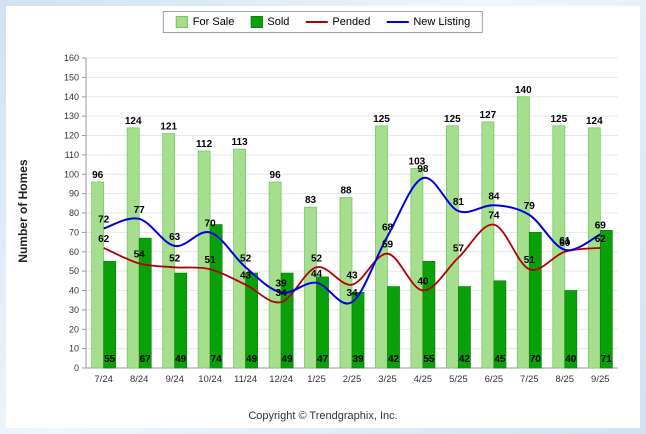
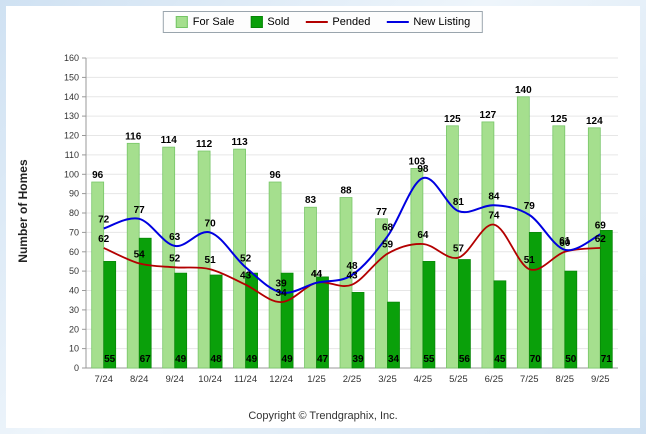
For Sale/8/24: 124 -> 116
For Sale/9/24: 121 -> 114
Sold/10/24: 74 -> 48
Pended/1/25: 52 -> 44
New Listing/2/25: 34 -> 48
For Sale/3/25: 125 -> 77
Sold/3/25: 42 -> 34
Pended/4/25: 40 -> 64
Sold/5/25: 42 -> 56
Sold/8/25: 40 -> 50
